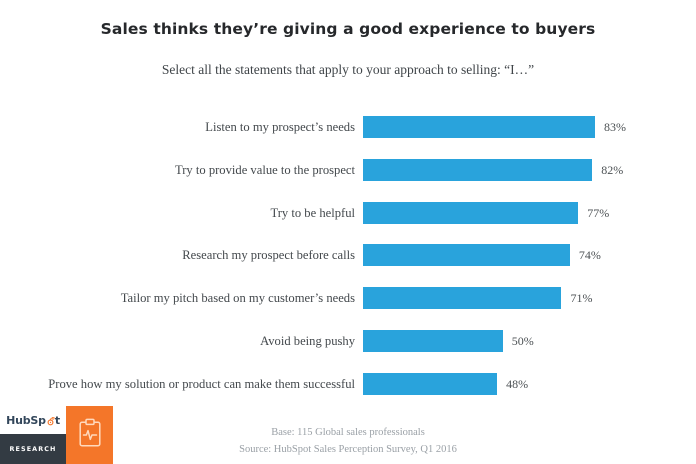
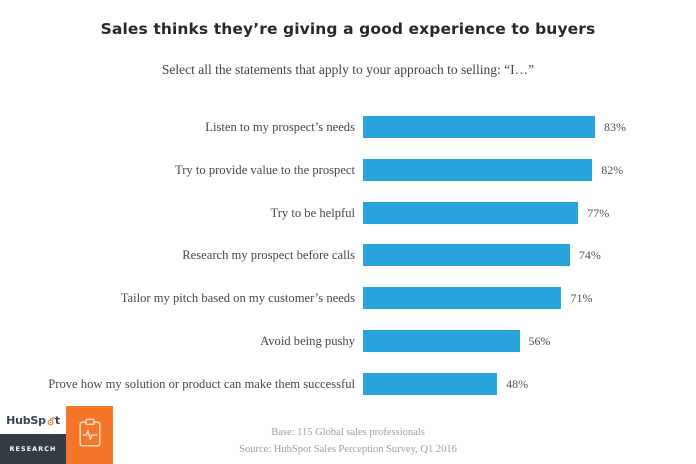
Avoid being pushy: 50% -> 56%
